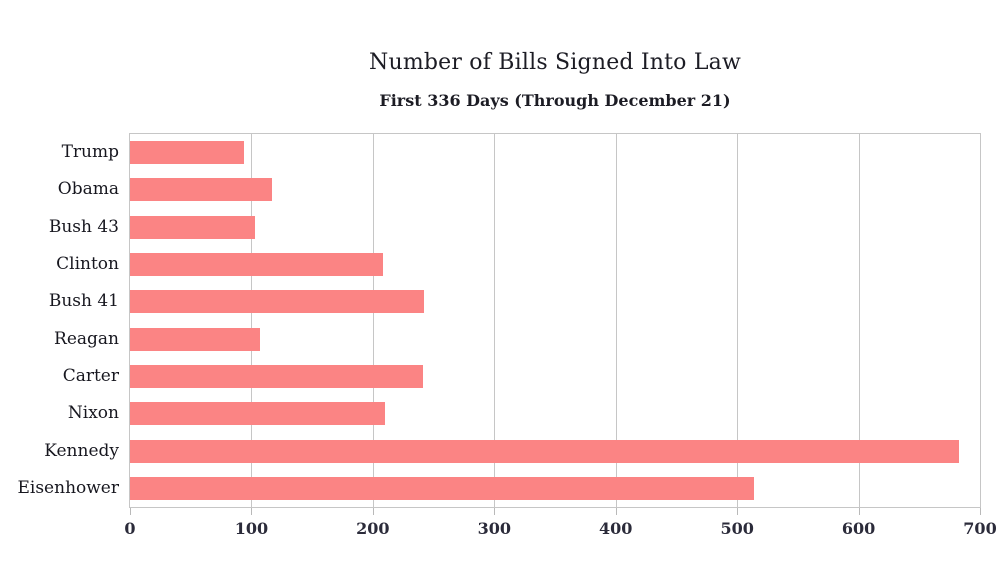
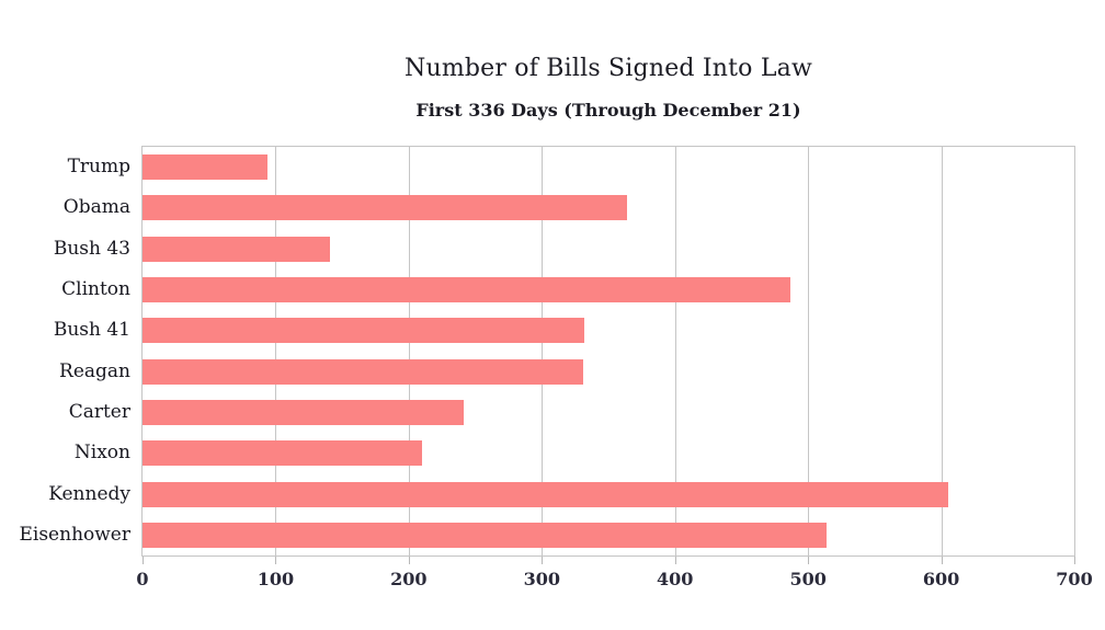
Obama: 117 -> 364
Bush 43: 103 -> 141
Clinton: 208 -> 487
Bush 41: 242 -> 332
Reagan: 107 -> 331
Kennedy: 683 -> 605
